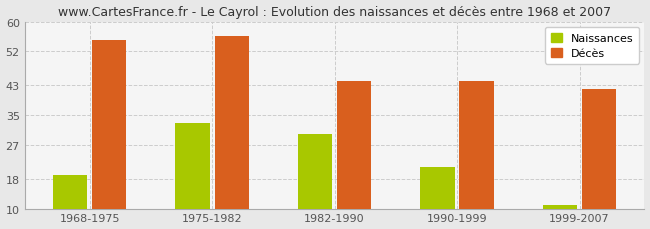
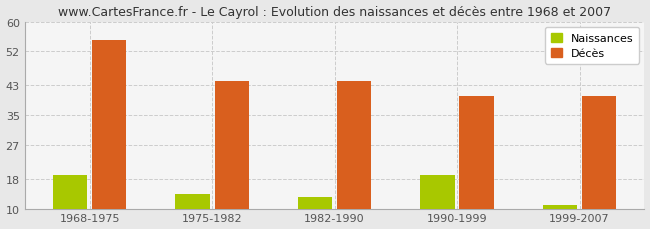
Naissances/1975-1982: 33 -> 14
Décès/1975-1982: 56 -> 44
Naissances/1982-1990: 30 -> 13
Naissances/1990-1999: 21 -> 19
Décès/1990-1999: 44 -> 40
Décès/1999-2007: 42 -> 40
